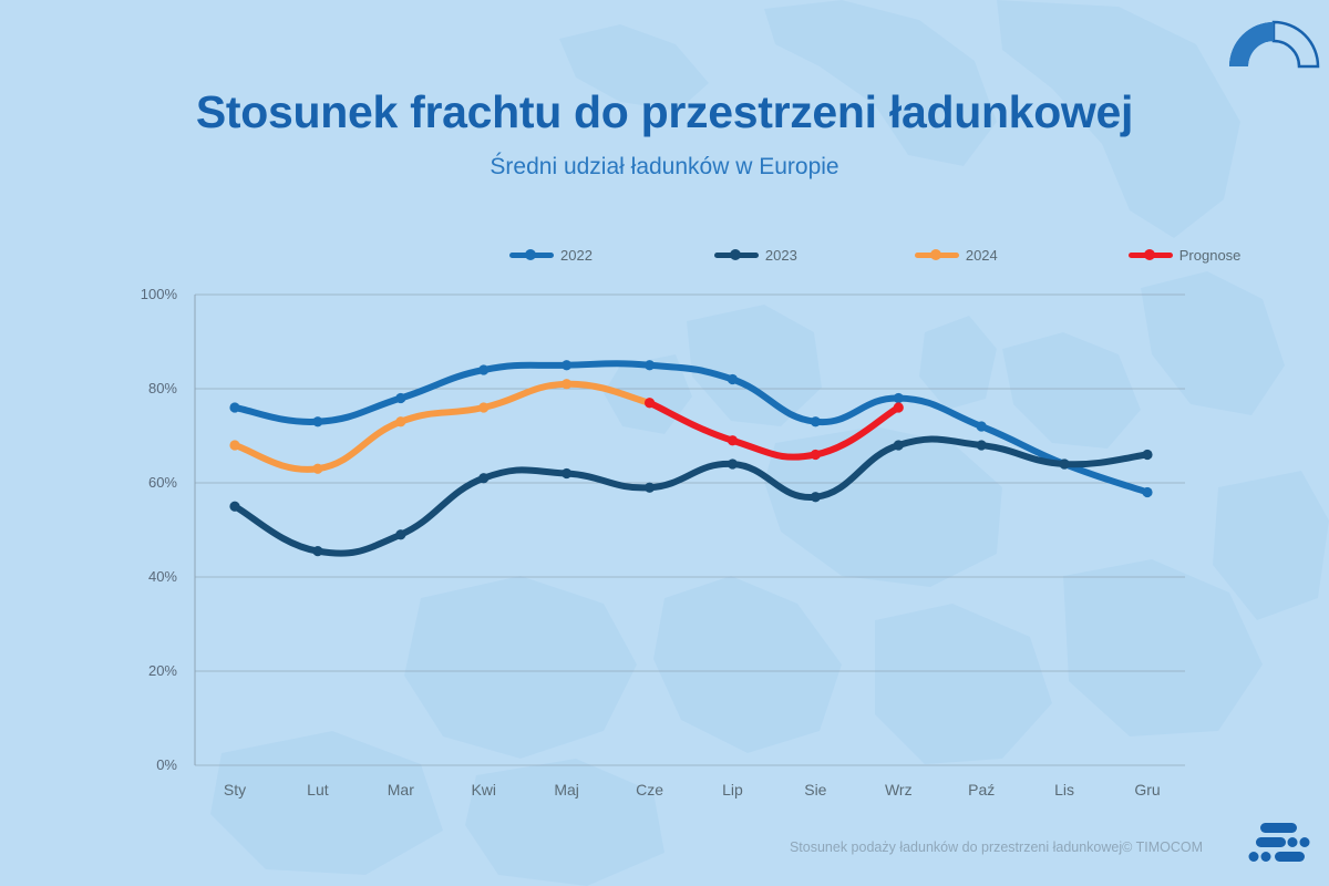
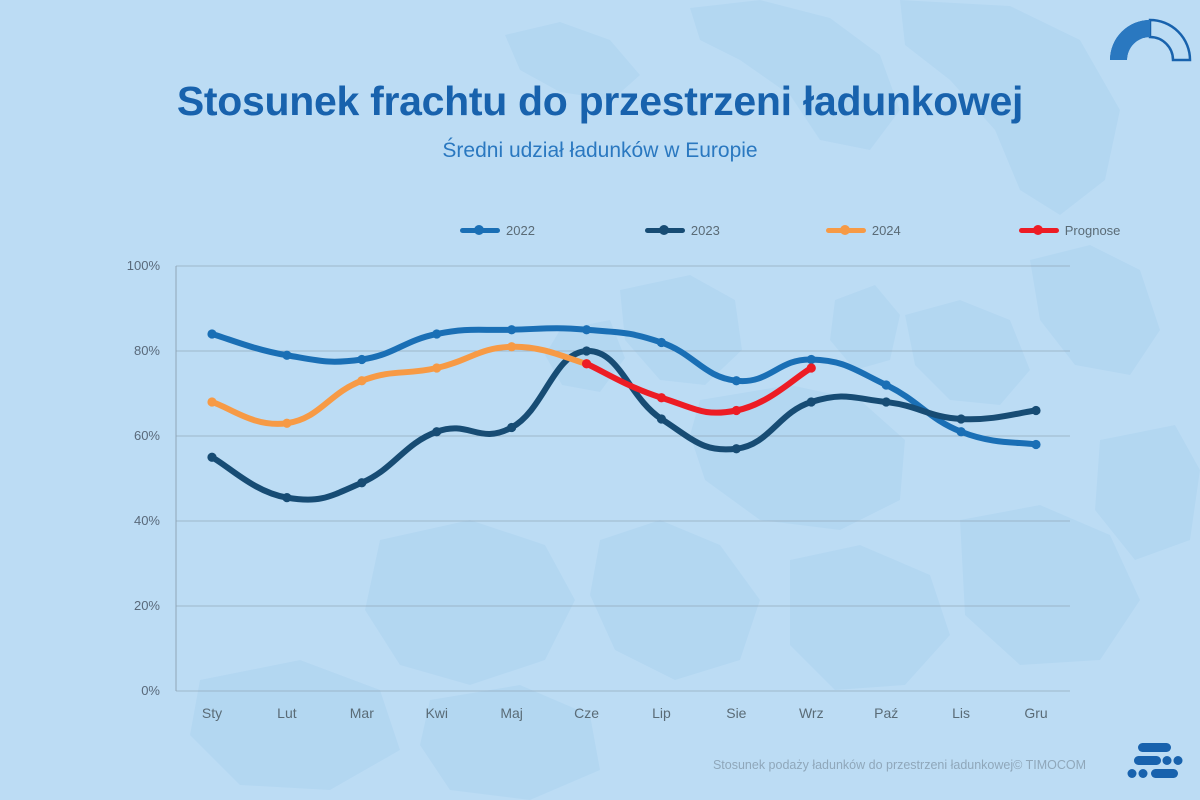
2022/Sty: 76% -> 84%
2022/Lut: 73% -> 79%
2023/Cze: 59% -> 80%
2022/Lis: 64% -> 61%
